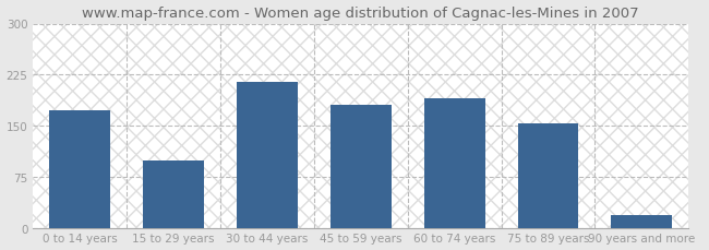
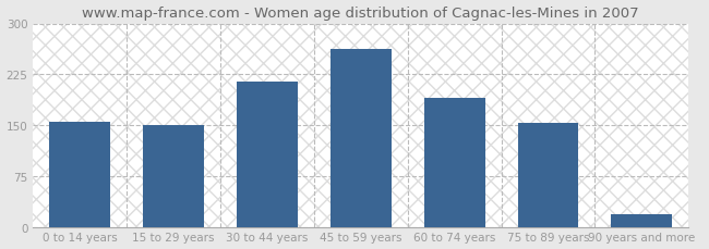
0 to 14 years: 172 -> 155
15 to 29 years: 98 -> 150
45 to 59 years: 180 -> 262
